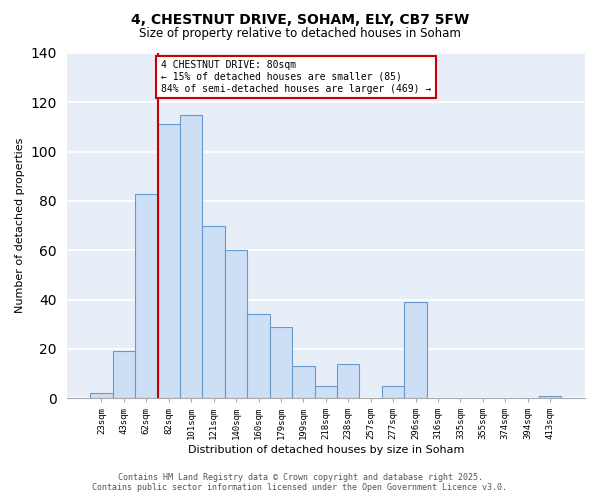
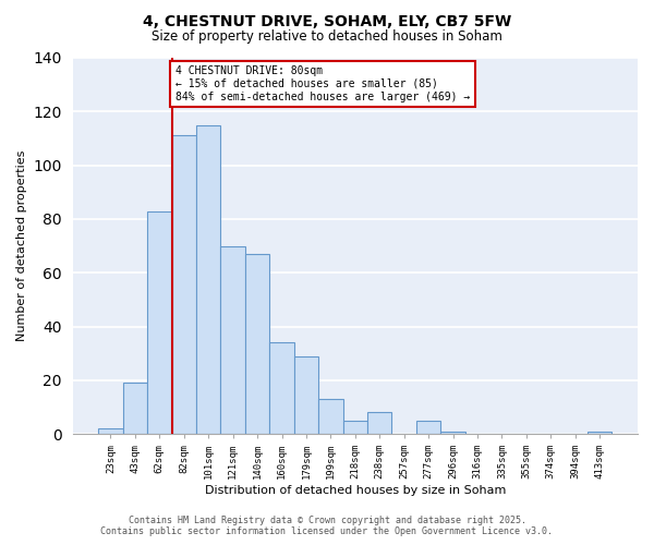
140sqm: 60 -> 67
238sqm: 14 -> 8
296sqm: 39 -> 1
